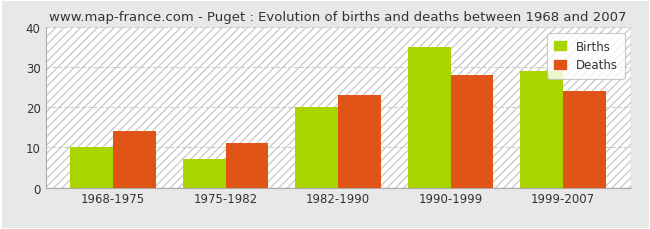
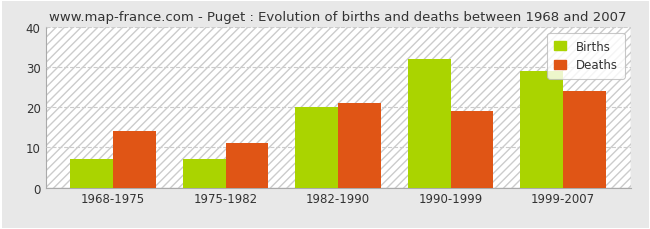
Births/1968-1975: 10 -> 7
Deaths/1982-1990: 23 -> 21
Births/1990-1999: 35 -> 32
Deaths/1990-1999: 28 -> 19
